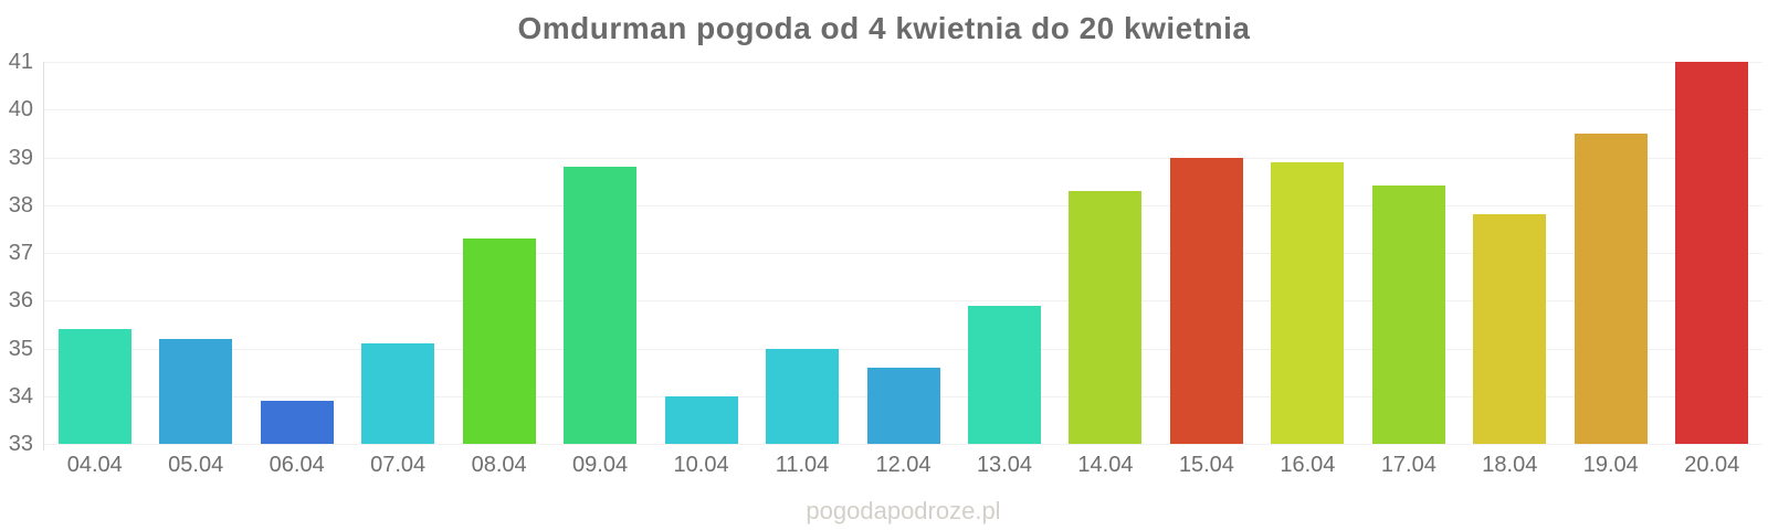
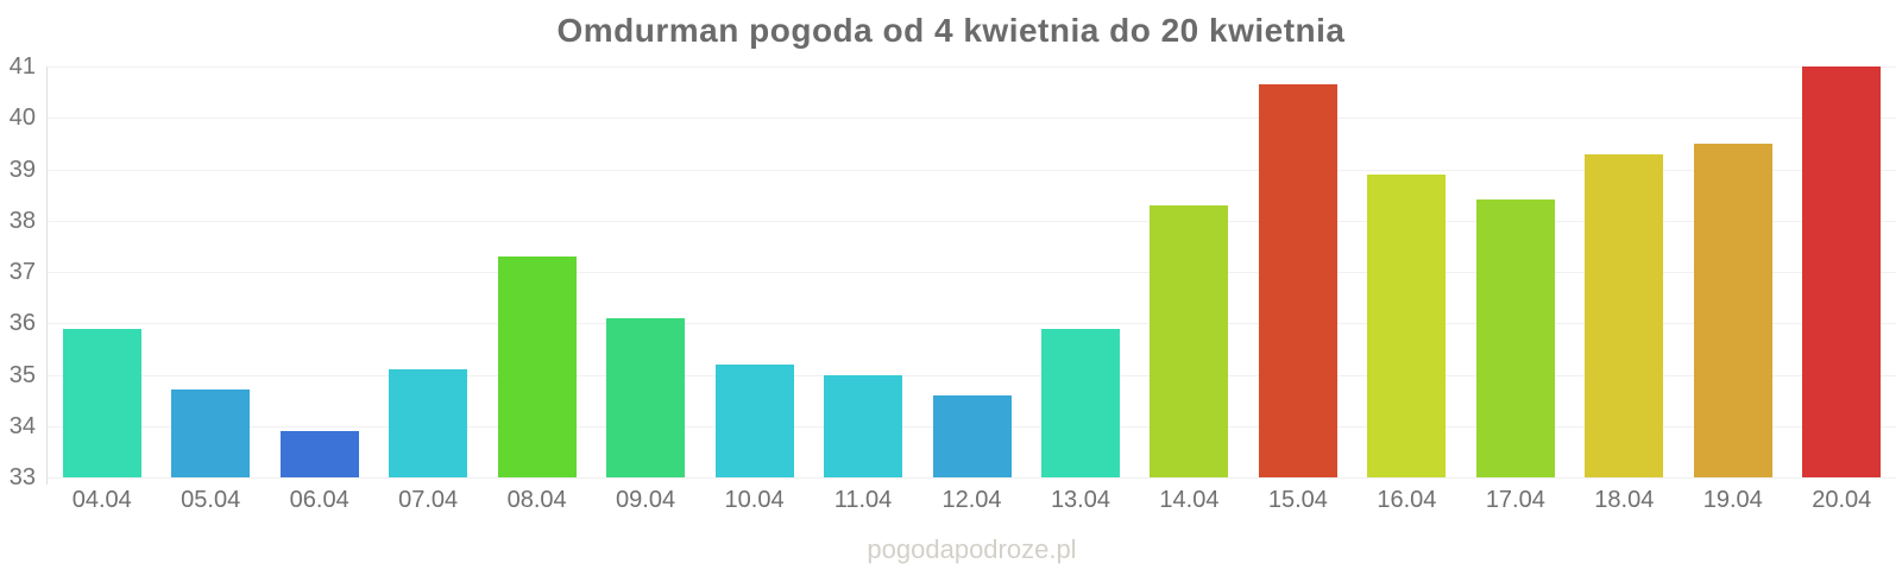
04.04: 35.4 -> 35.9
05.04: 35.2 -> 34.7
09.04: 38.8 -> 36.1
10.04: 34.0 -> 35.2
15.04: 39.0 -> 40.6
18.04: 37.8 -> 39.3
